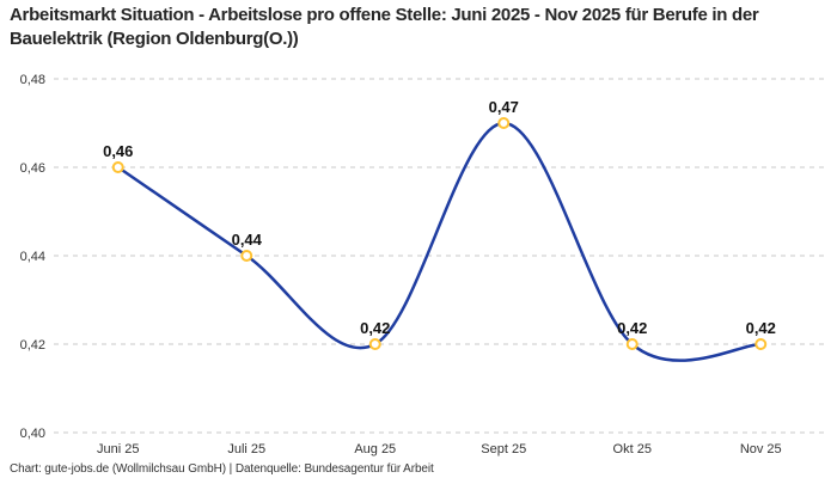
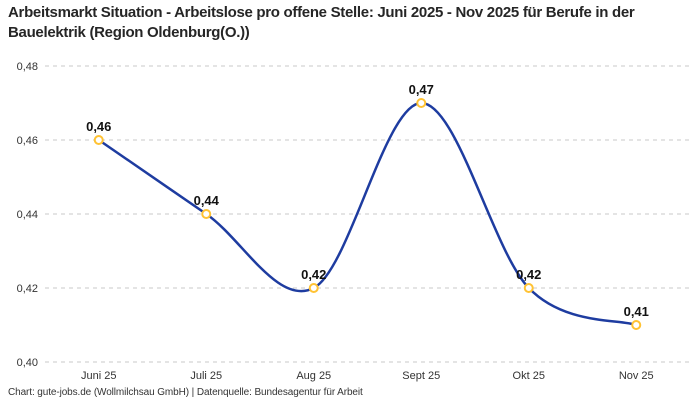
Nov 25: 0,42 -> 0,41
